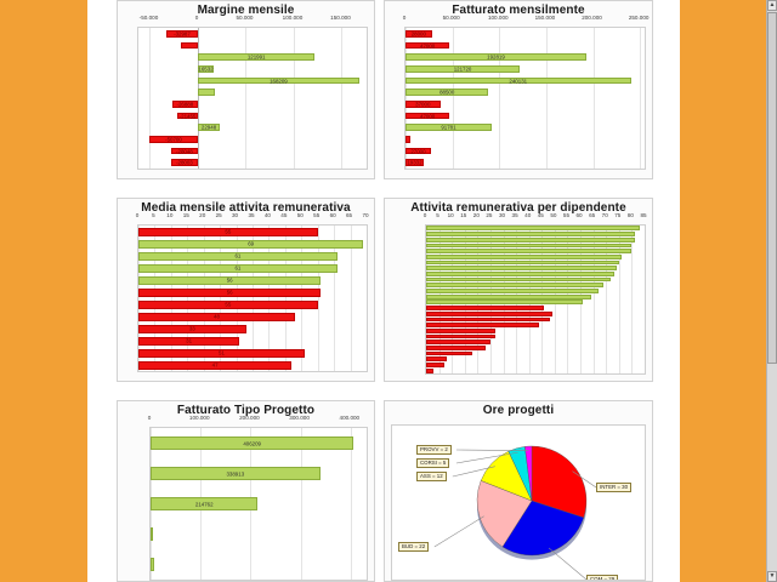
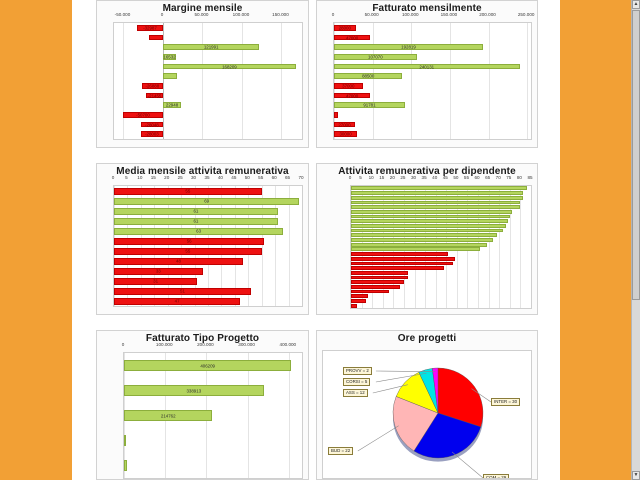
Fatturato mensilmente/04: 121720 -> 107070
Fatturato mensilmente/12: 19332 -> 30000
Media mensile attivita remunerativa/05: 56 -> 63
